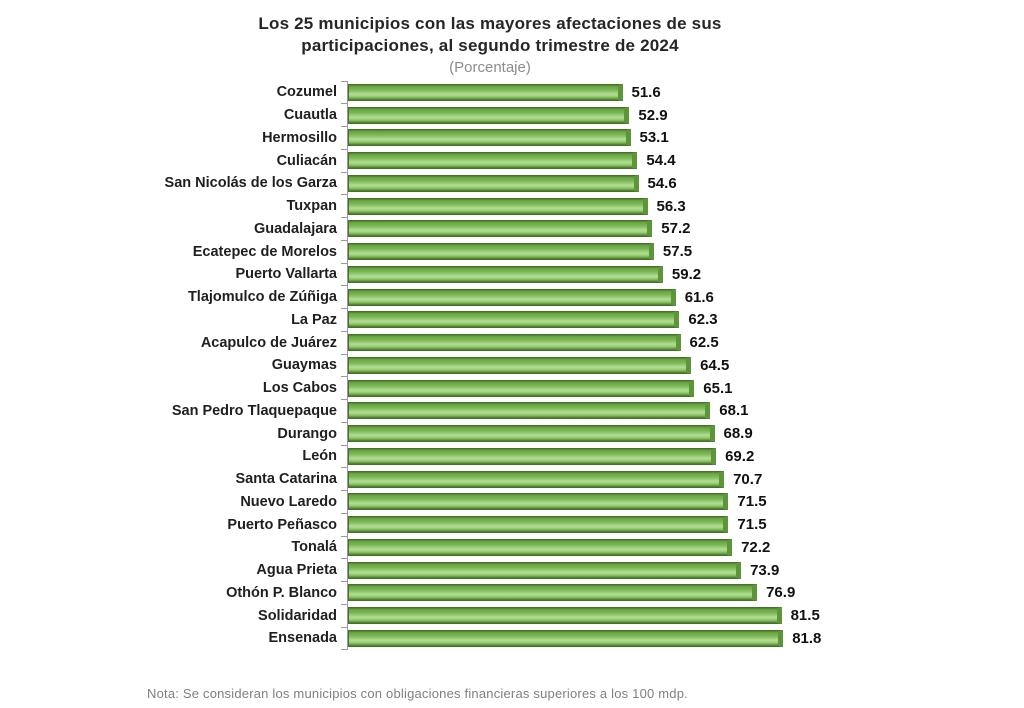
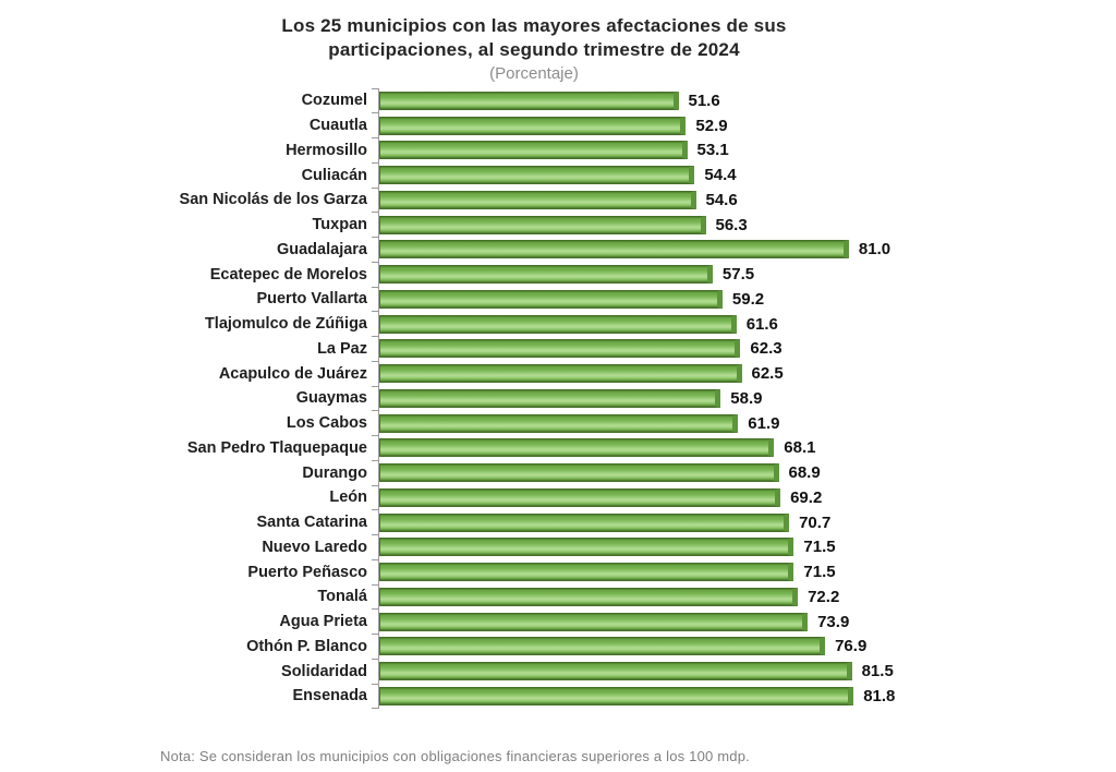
Guadalajara: 57.2 -> 81.0
Guaymas: 64.5 -> 58.9
Los Cabos: 65.1 -> 61.9
